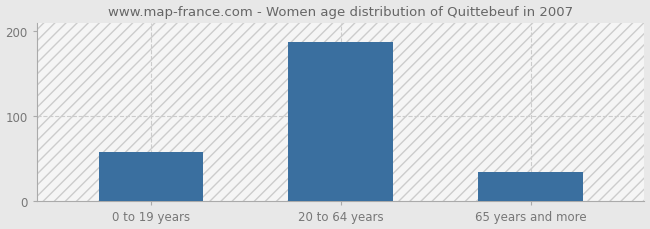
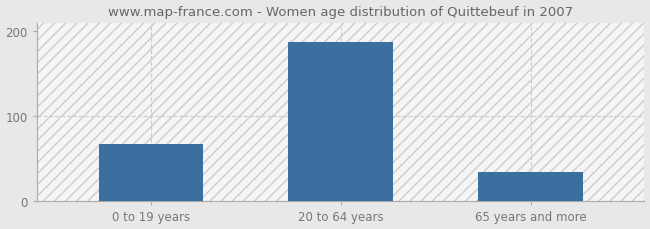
0 to 19 years: 58 -> 67
